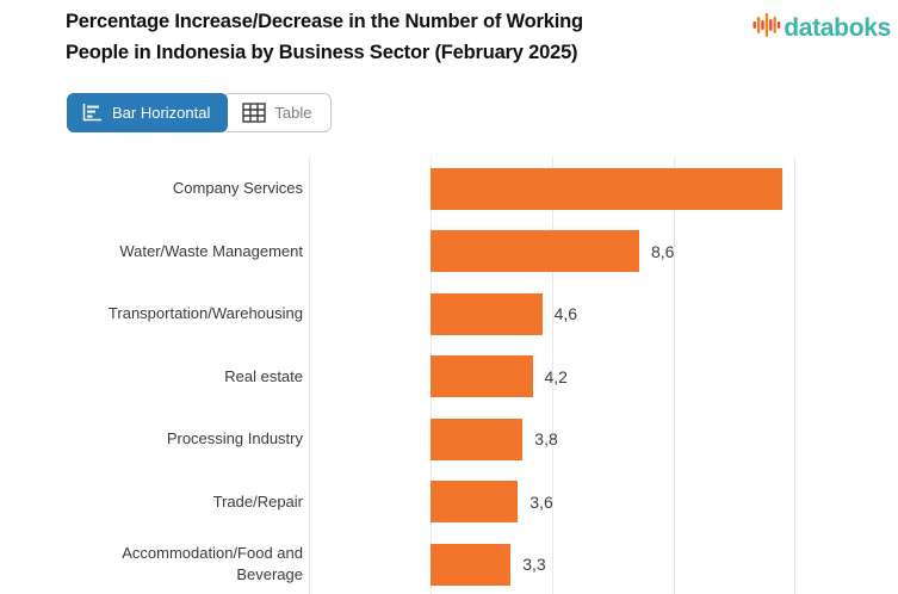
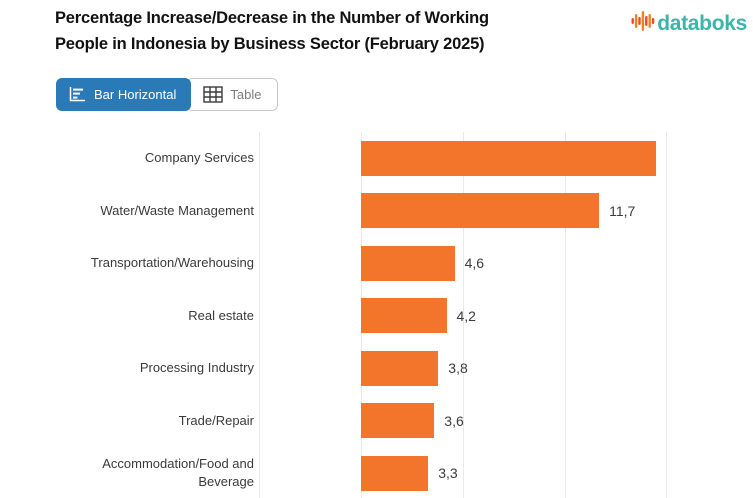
Water/Waste Management: 8,6 -> 11,7
